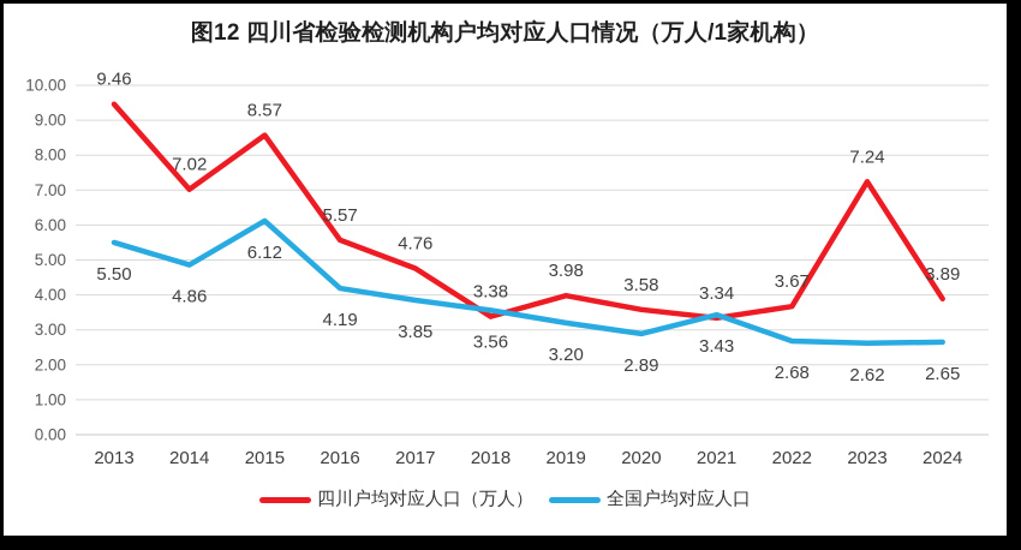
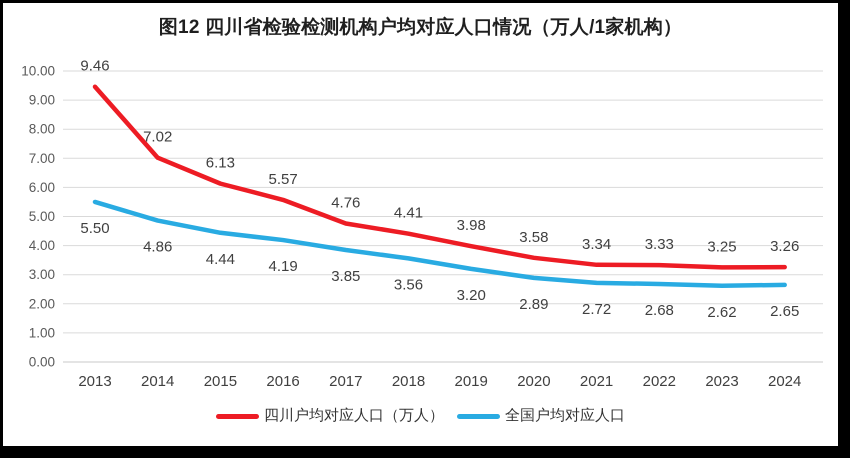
四川户均对应人口（万人）/2015: 8.57 -> 6.13
全国户均对应人口/2015: 6.12 -> 4.44
四川户均对应人口（万人）/2018: 3.38 -> 4.41
全国户均对应人口/2021: 3.43 -> 2.72
四川户均对应人口（万人）/2022: 3.67 -> 3.33
四川户均对应人口（万人）/2023: 7.24 -> 3.25
四川户均对应人口（万人）/2024: 3.89 -> 3.26
